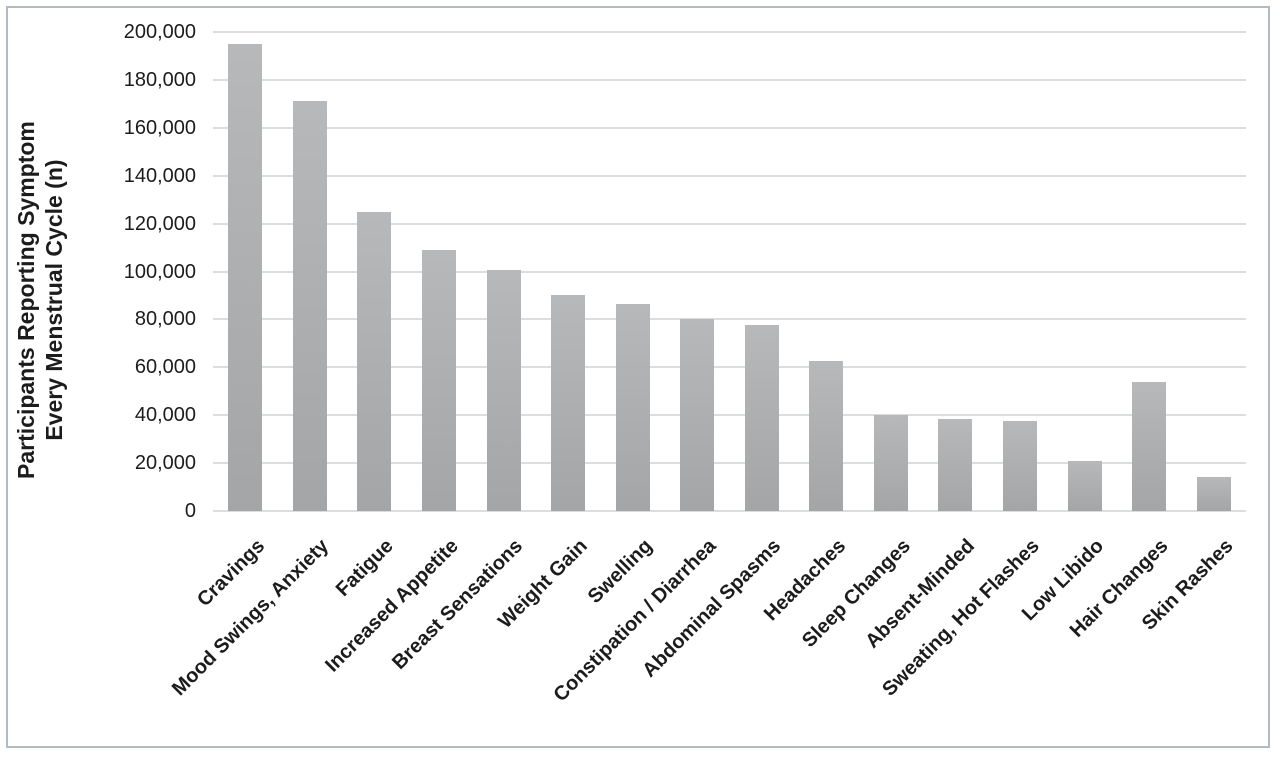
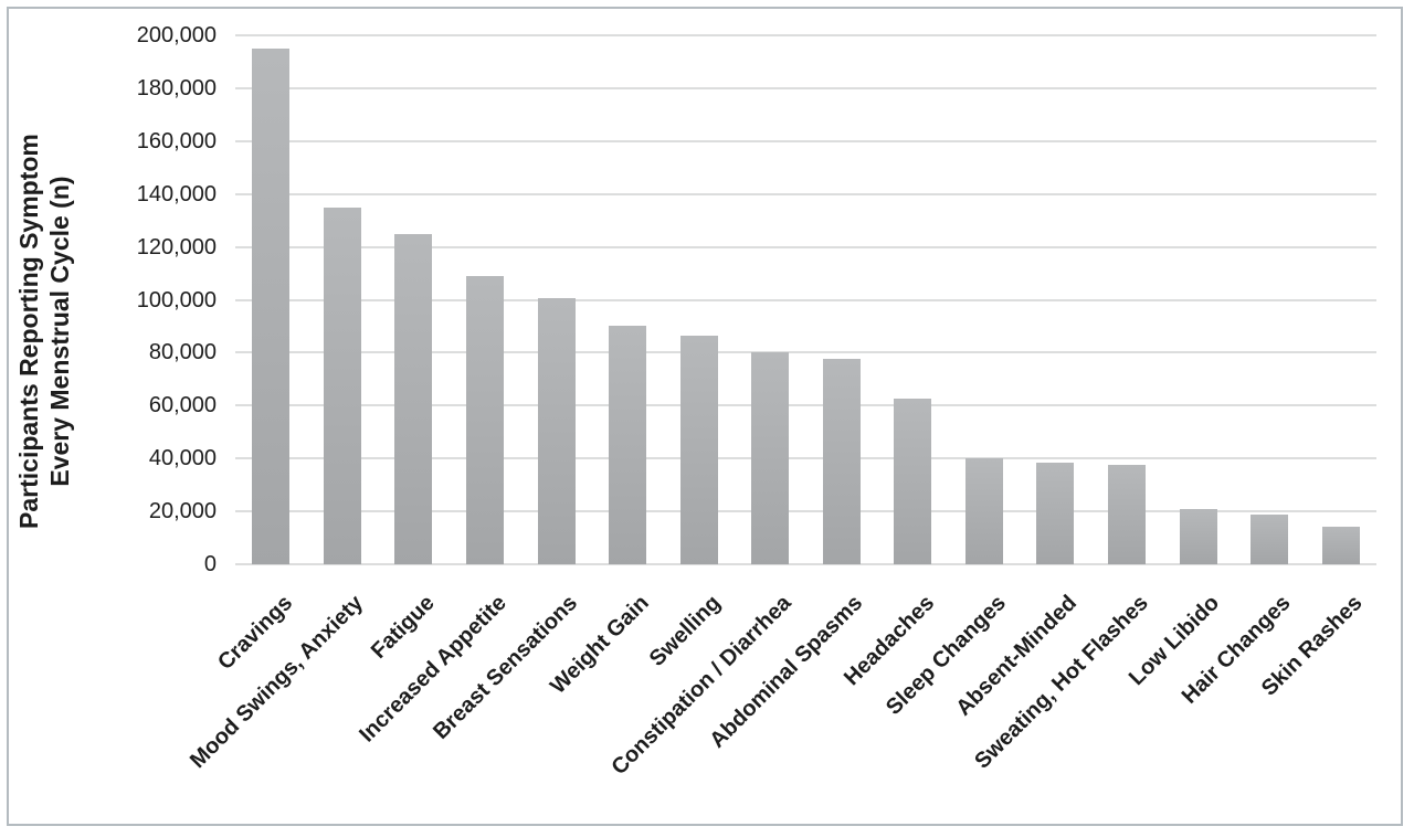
Mood Swings, Anxiety: 171000 -> 135000
Hair Changes: 54000 -> 19000
